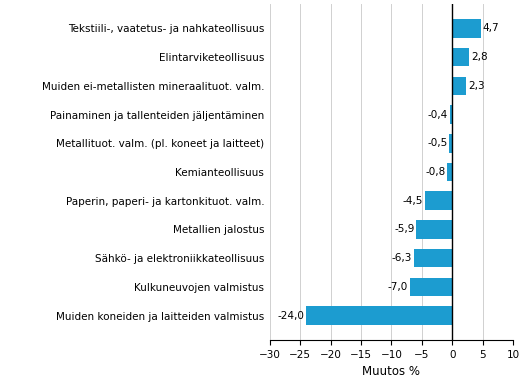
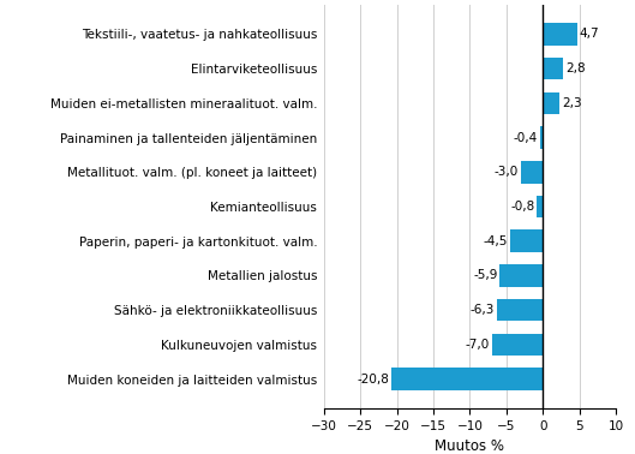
Metallituot. valm. (pl. koneet ja laitteet): -0,5 -> -3,0
Muiden koneiden ja laitteiden valmistus: -24,0 -> -20,8
